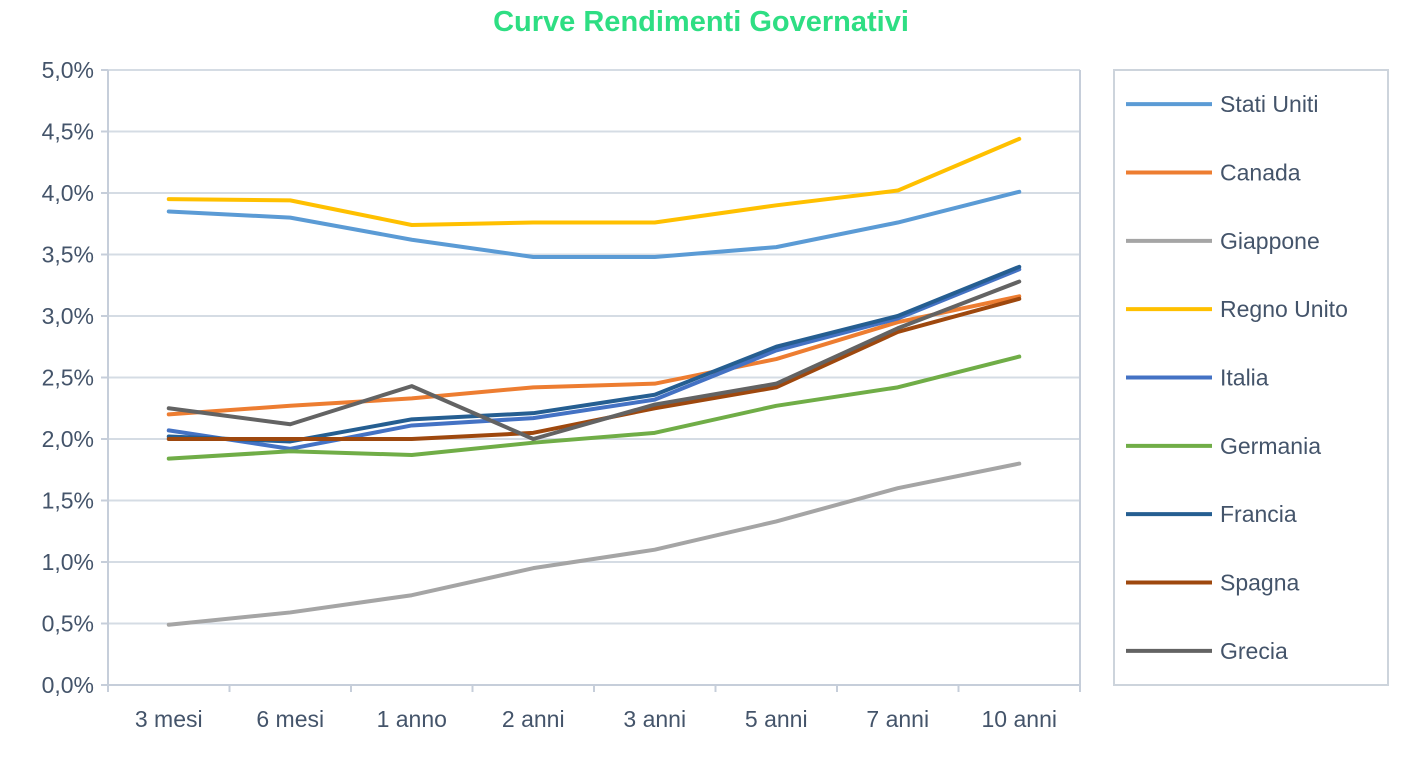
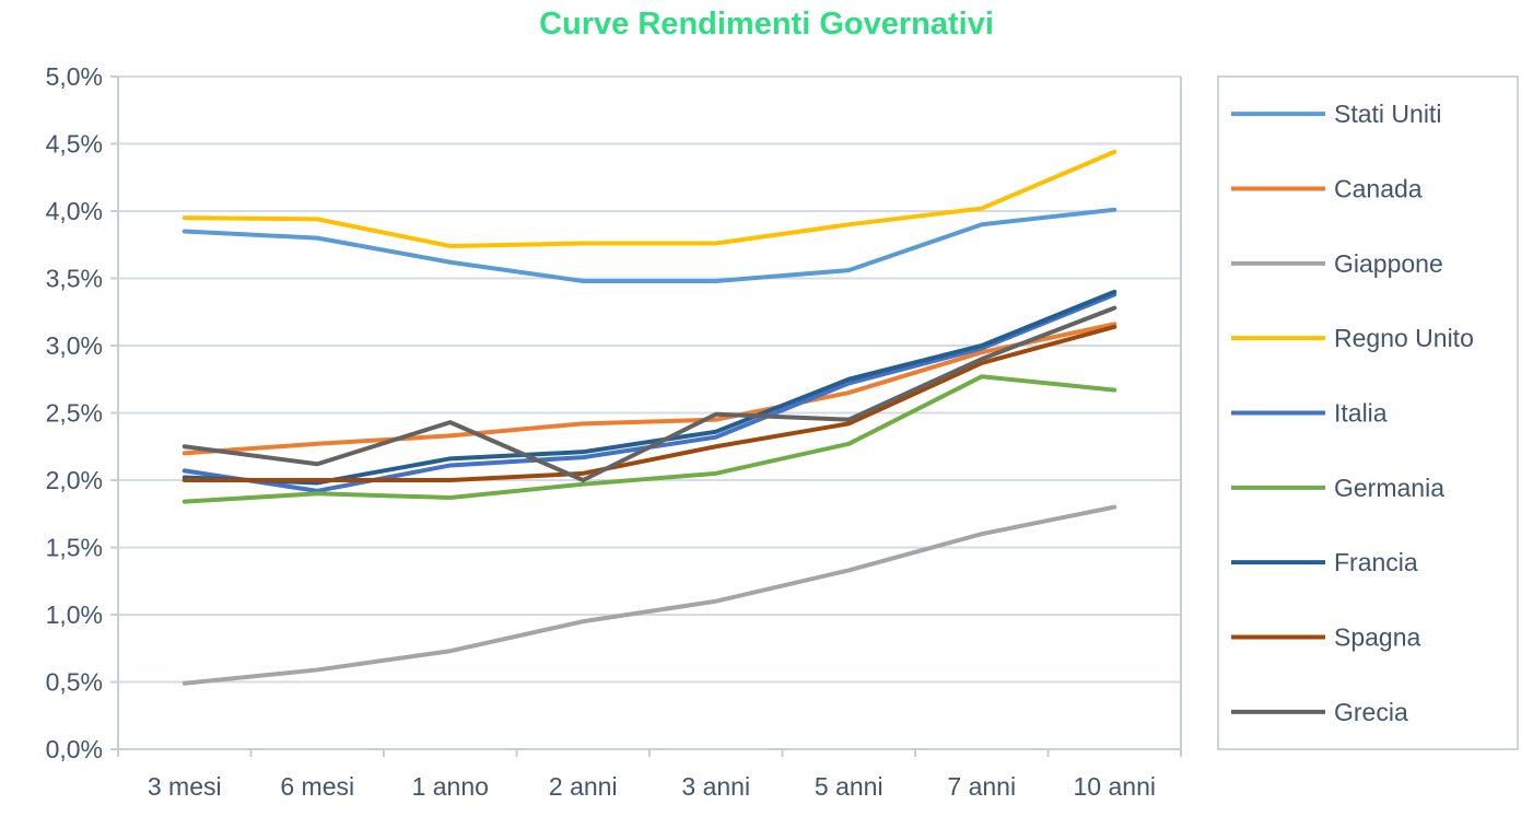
Grecia/3 anni: 2,28% -> 2,49%
Stati Uniti/7 anni: 3,76% -> 3,90%
Germania/7 anni: 2,42% -> 2,77%
